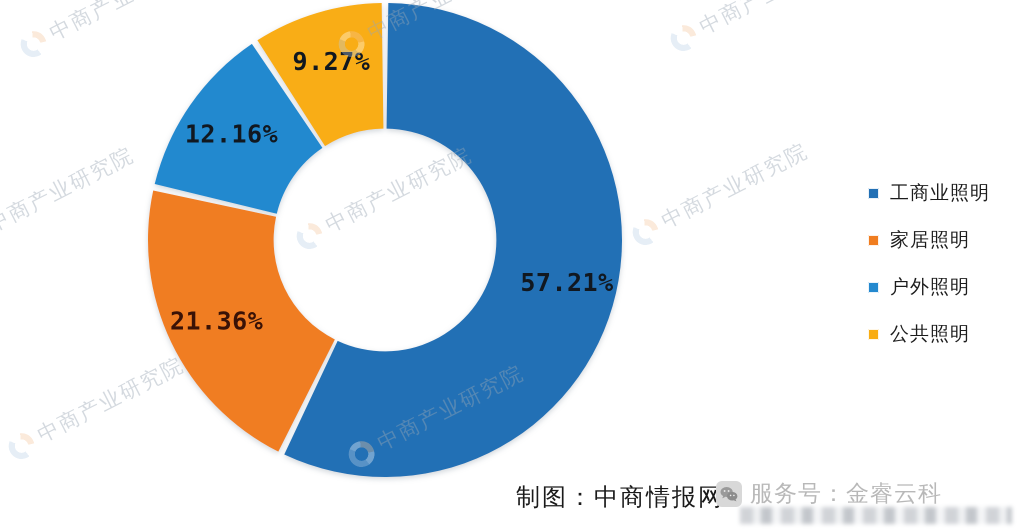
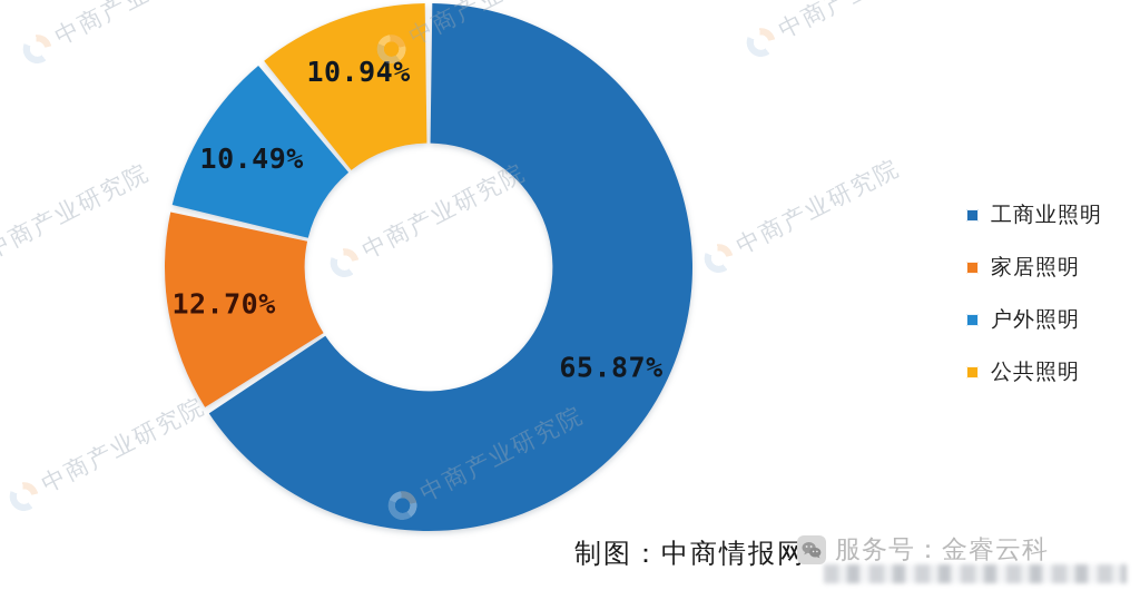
工商业照明: 57.21% -> 65.87%
家居照明: 21.36% -> 12.70%
户外照明: 12.16% -> 10.49%
公共照明: 9.27% -> 10.94%
